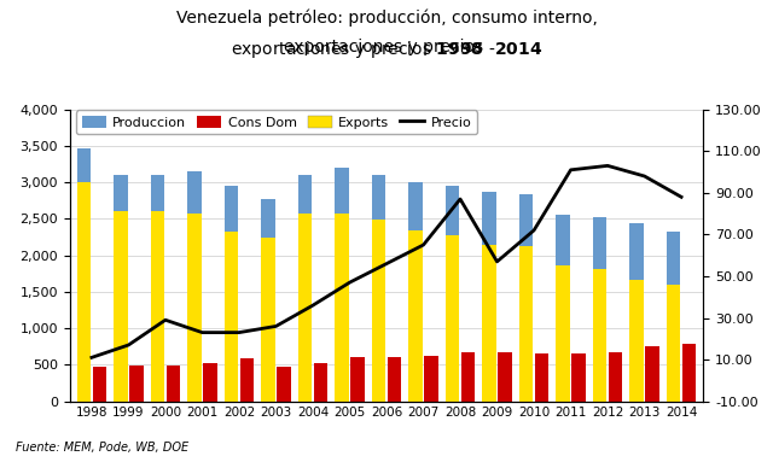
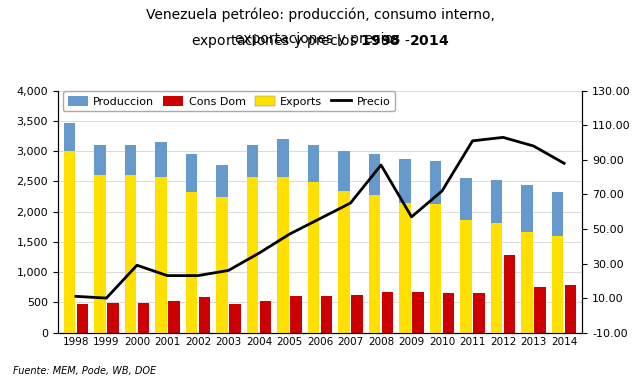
Precio/1999: 17 -> 10
Cons Dom/2012: 680 -> 1,280
